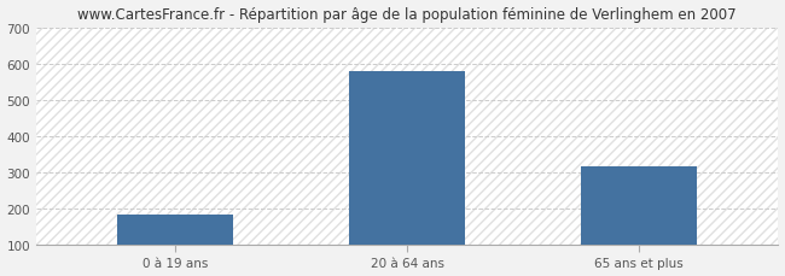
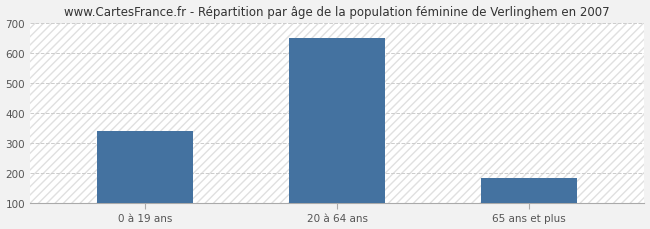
0 à 19 ans: 185 -> 340
20 à 64 ans: 580 -> 650
65 ans et plus: 315 -> 185
